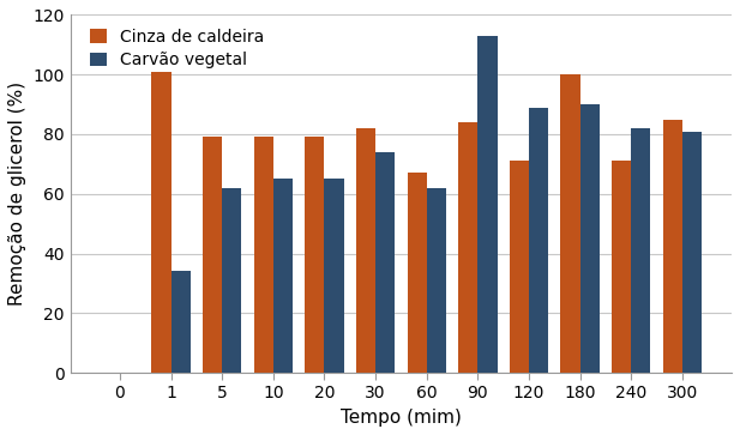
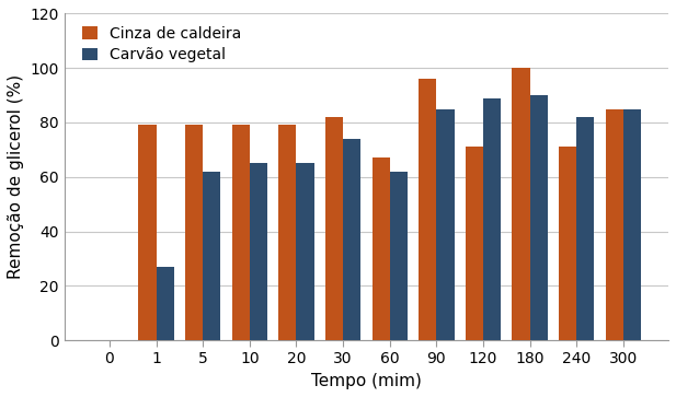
Cinza de caldeira/1: 101 -> 79
Carvão vegetal/1: 34 -> 27
Cinza de caldeira/90: 84 -> 96
Carvão vegetal/90: 113 -> 85
Carvão vegetal/300: 81 -> 85
